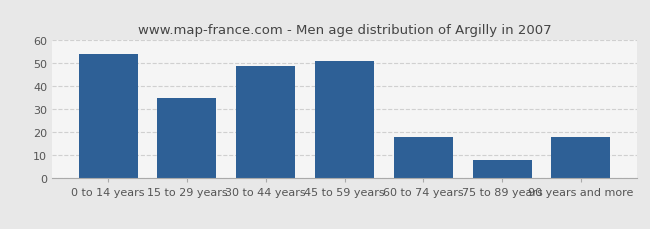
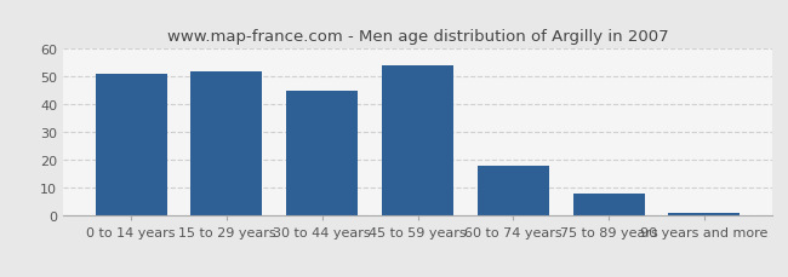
0 to 14 years: 54 -> 51
15 to 29 years: 35 -> 52
30 to 44 years: 49 -> 45
45 to 59 years: 51 -> 54
90 years and more: 18 -> 1
